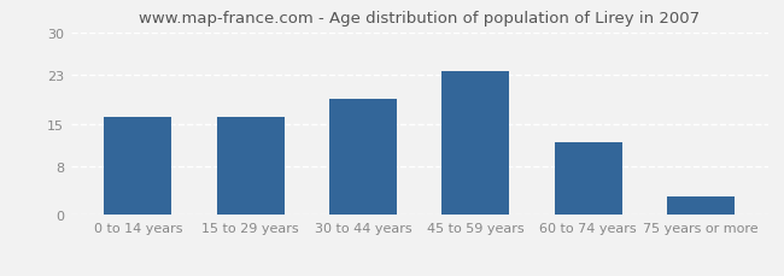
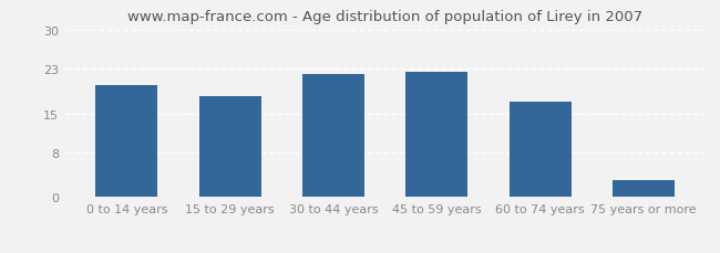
0 to 14 years: 16.0 -> 20.0
15 to 29 years: 16.0 -> 18.0
30 to 44 years: 19.0 -> 22.0
45 to 59 years: 23.5 -> 22.4
60 to 74 years: 12.0 -> 17.0
